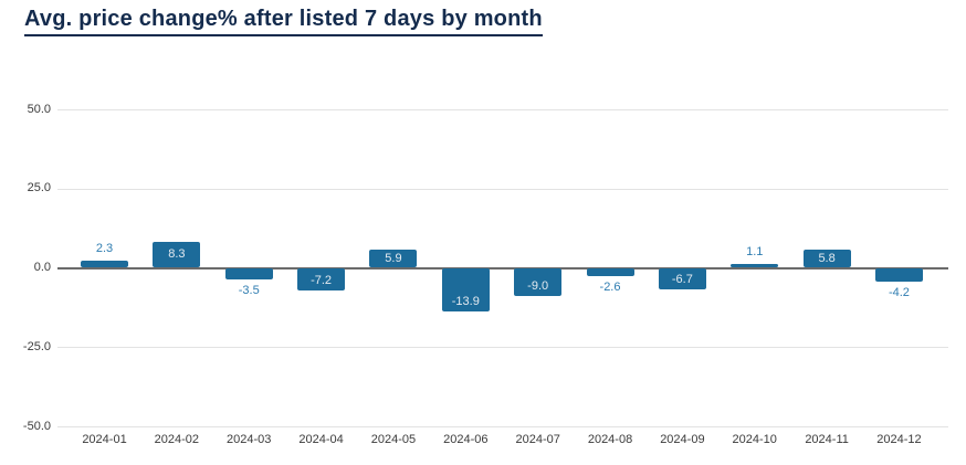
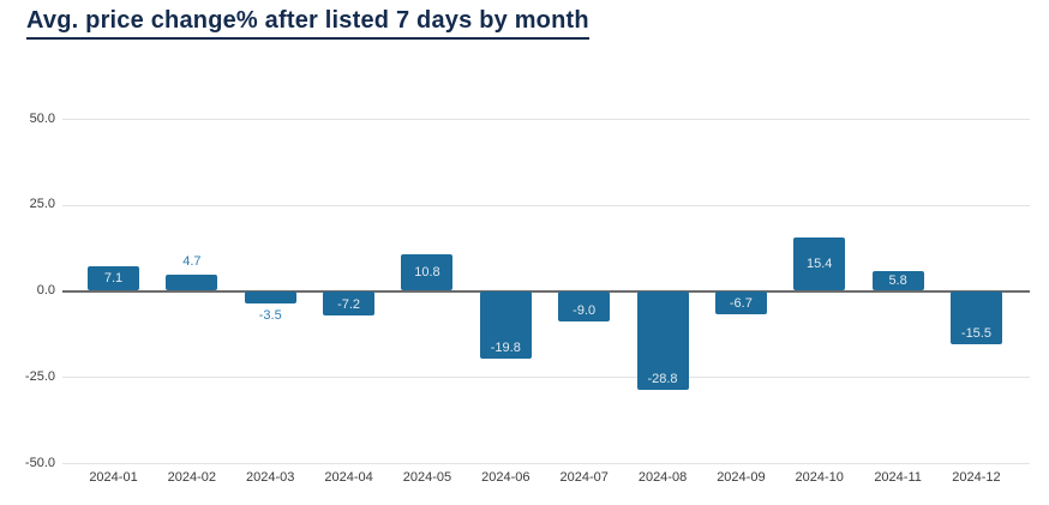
2024-01: 2.3 -> 7.1
2024-02: 8.3 -> 4.7
2024-05: 5.9 -> 10.8
2024-06: -13.9 -> -19.8
2024-08: -2.6 -> -28.8
2024-10: 1.1 -> 15.4
2024-12: -4.2 -> -15.5
